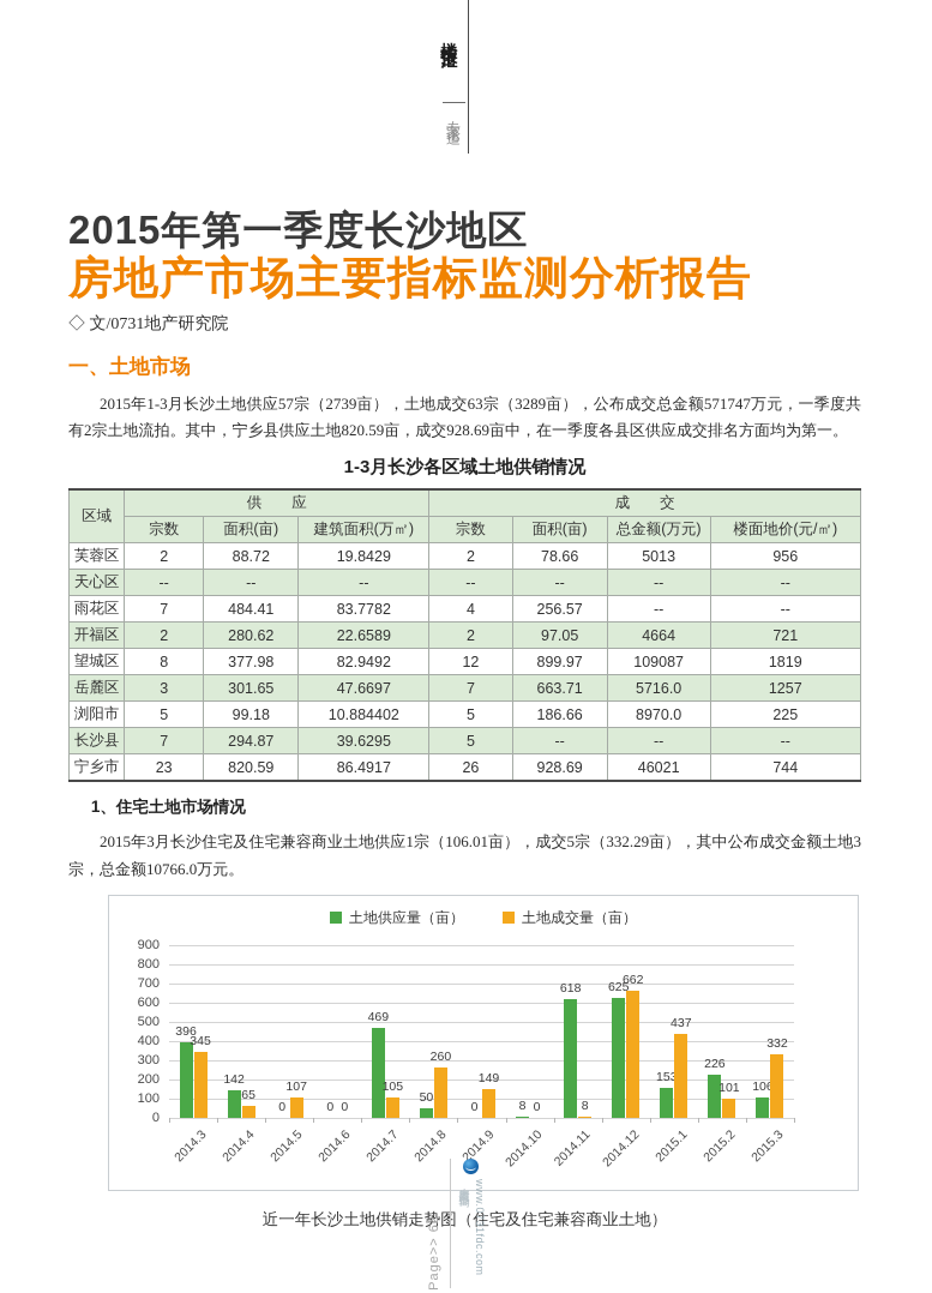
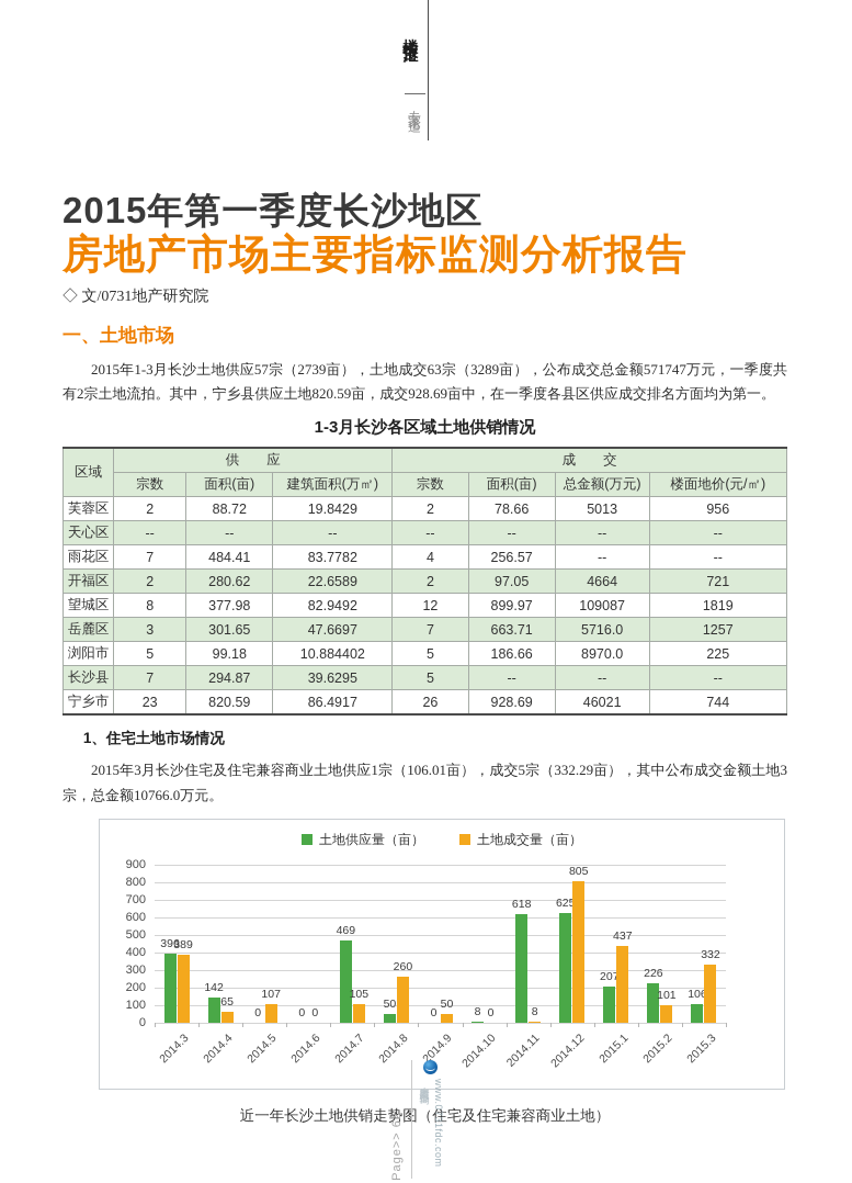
土地成交量（亩）/2014.3: 345 -> 389
土地成交量（亩）/2014.9: 149 -> 50
土地成交量（亩）/2014.12: 662 -> 805
土地供应量（亩）/2015.1: 153 -> 207
